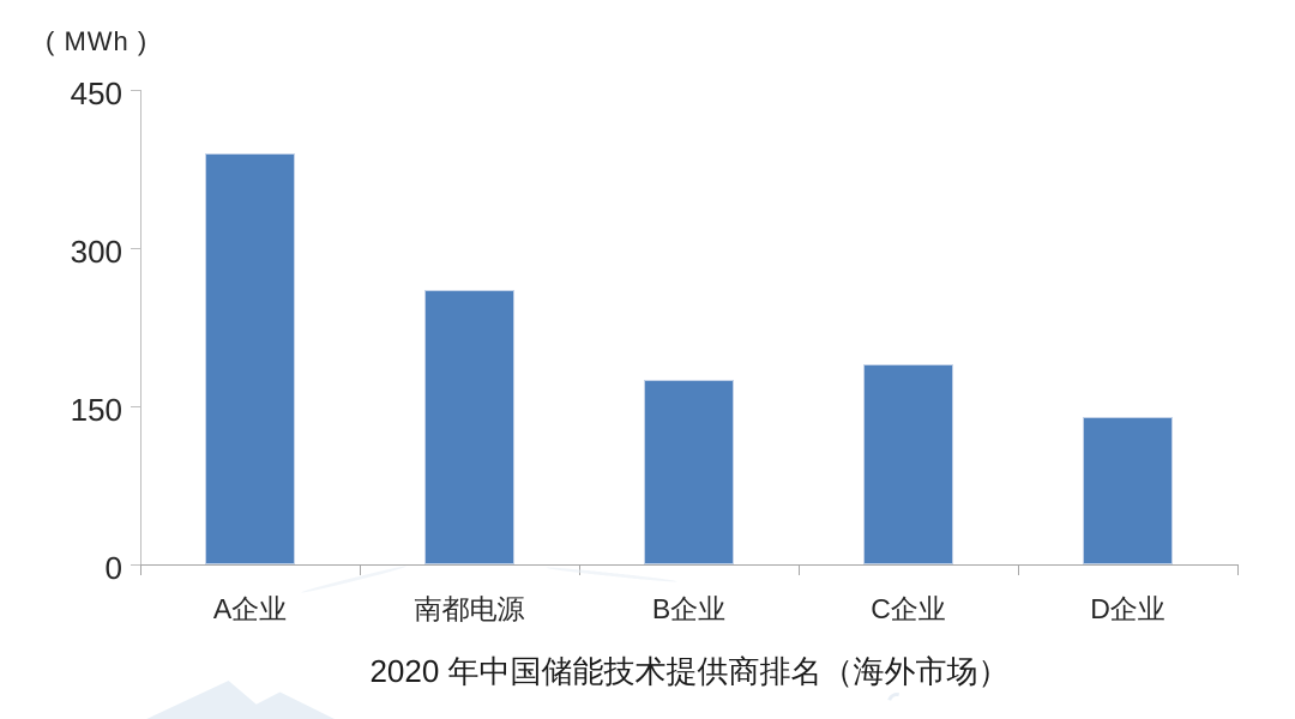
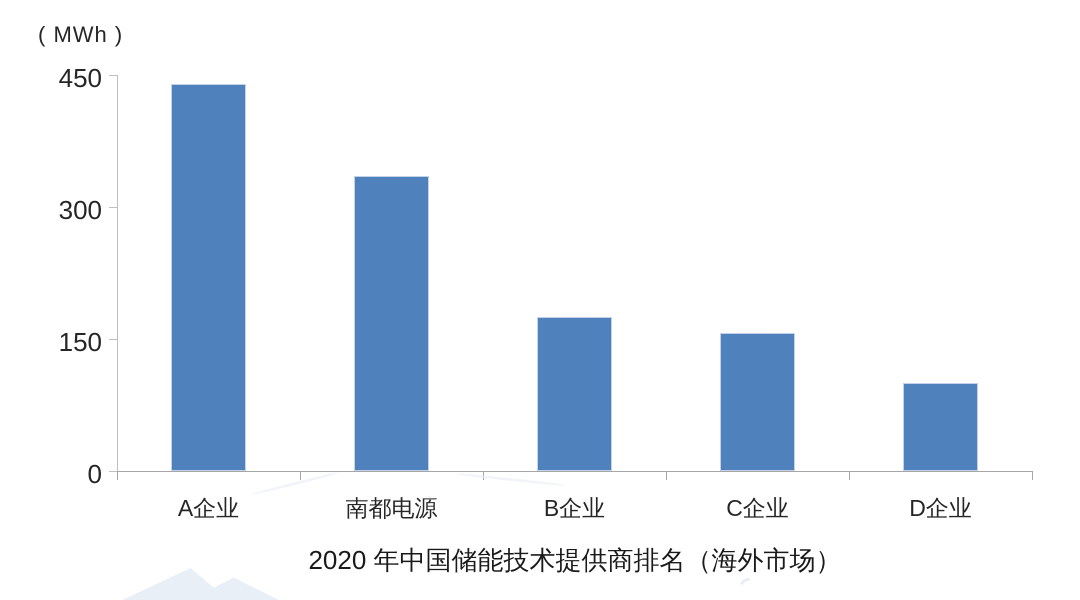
A企业: 390 -> 440
南都电源: 260 -> 340
C企业: 190 -> 160
D企业: 140 -> 100
